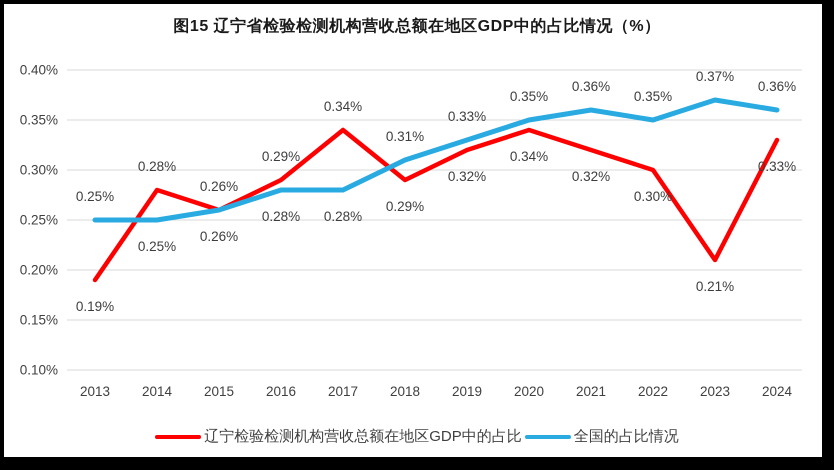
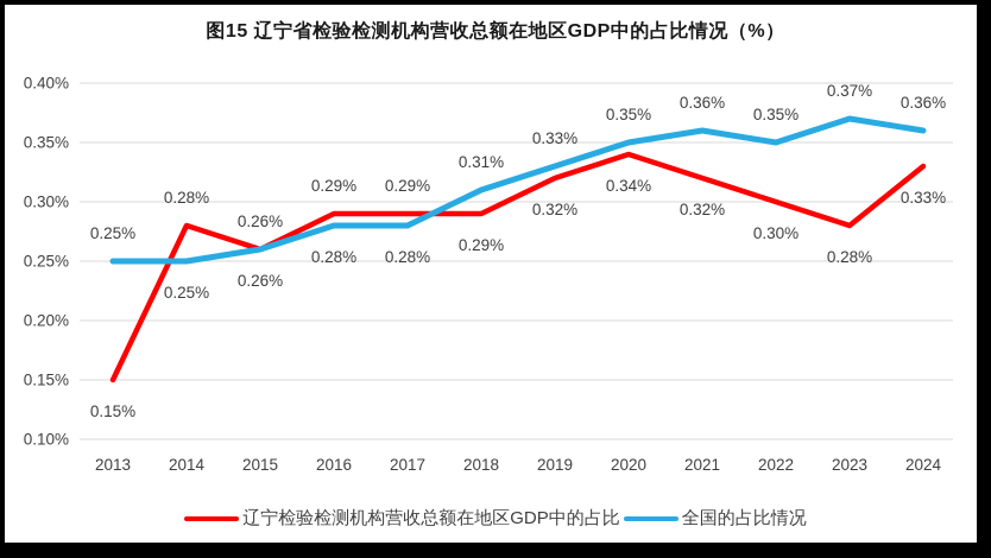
辽宁检验检测机构营收总额在地区GDP中的占比/2013: 0.19% -> 0.15%
辽宁检验检测机构营收总额在地区GDP中的占比/2017: 0.34% -> 0.29%
辽宁检验检测机构营收总额在地区GDP中的占比/2023: 0.21% -> 0.28%
